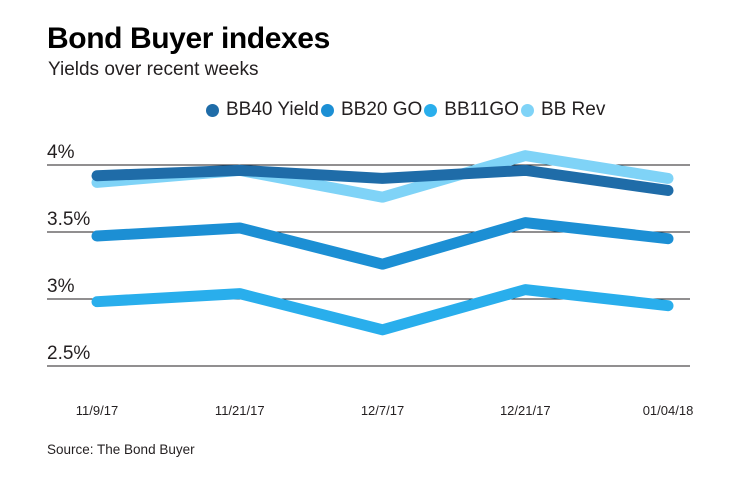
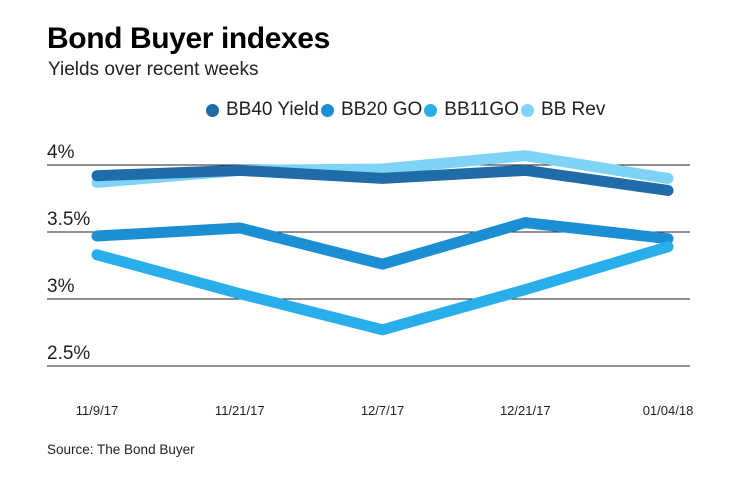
BB11GO/11/9/17: 2.98% -> 3.33%
BB Rev/12/7/17: 3.76% -> 3.97%
BB11GO/01/04/18: 2.95% -> 3.39%
